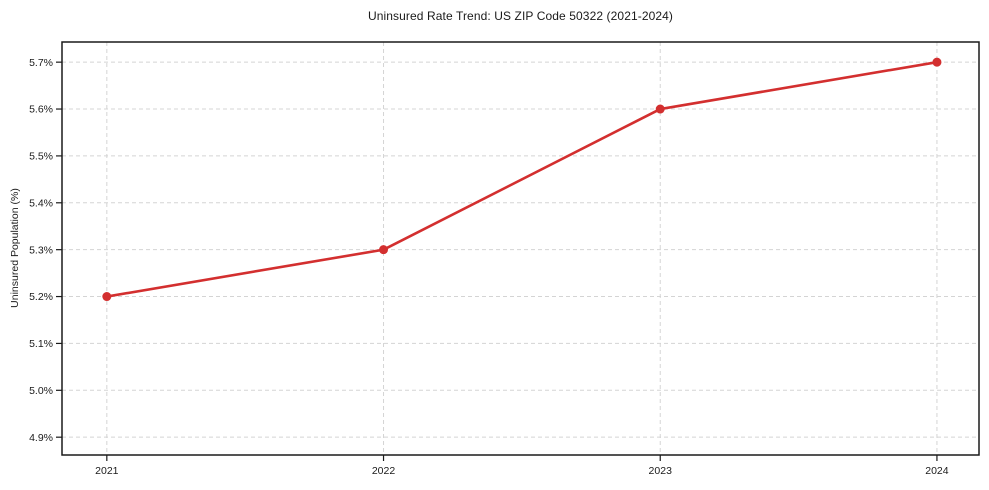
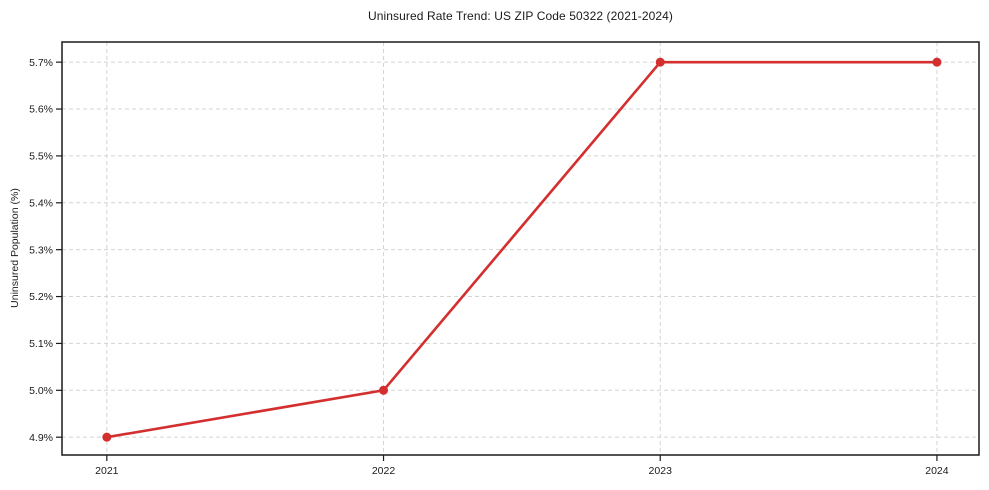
2021: 5.2% -> 4.9%
2022: 5.3% -> 5.0%
2023: 5.6% -> 5.7%
